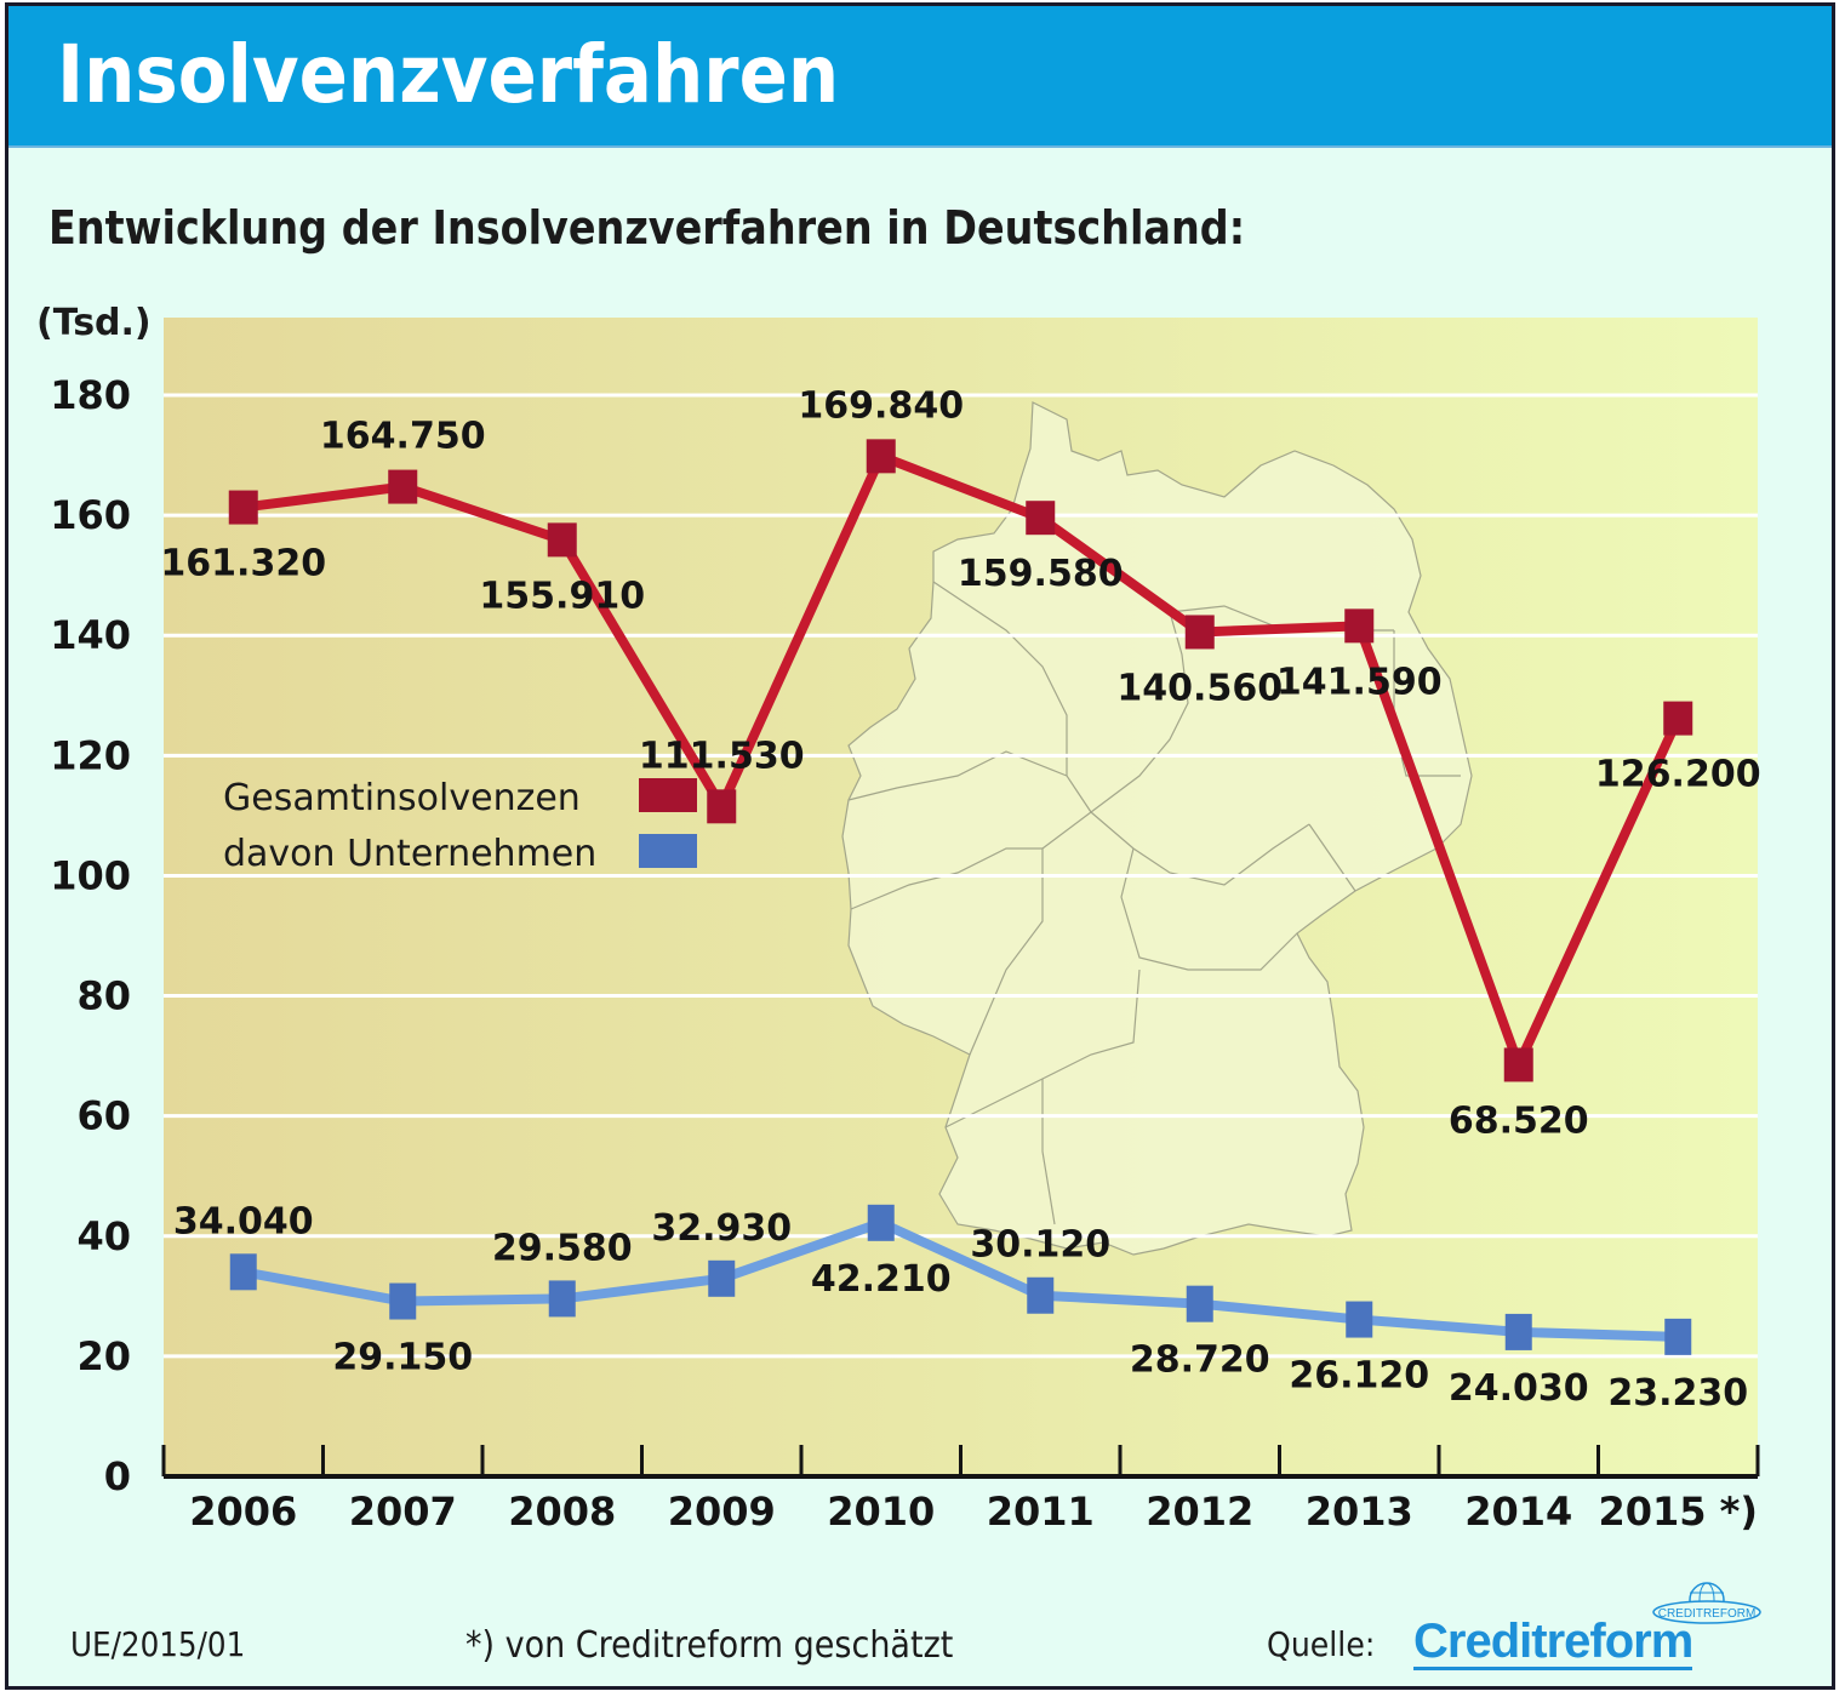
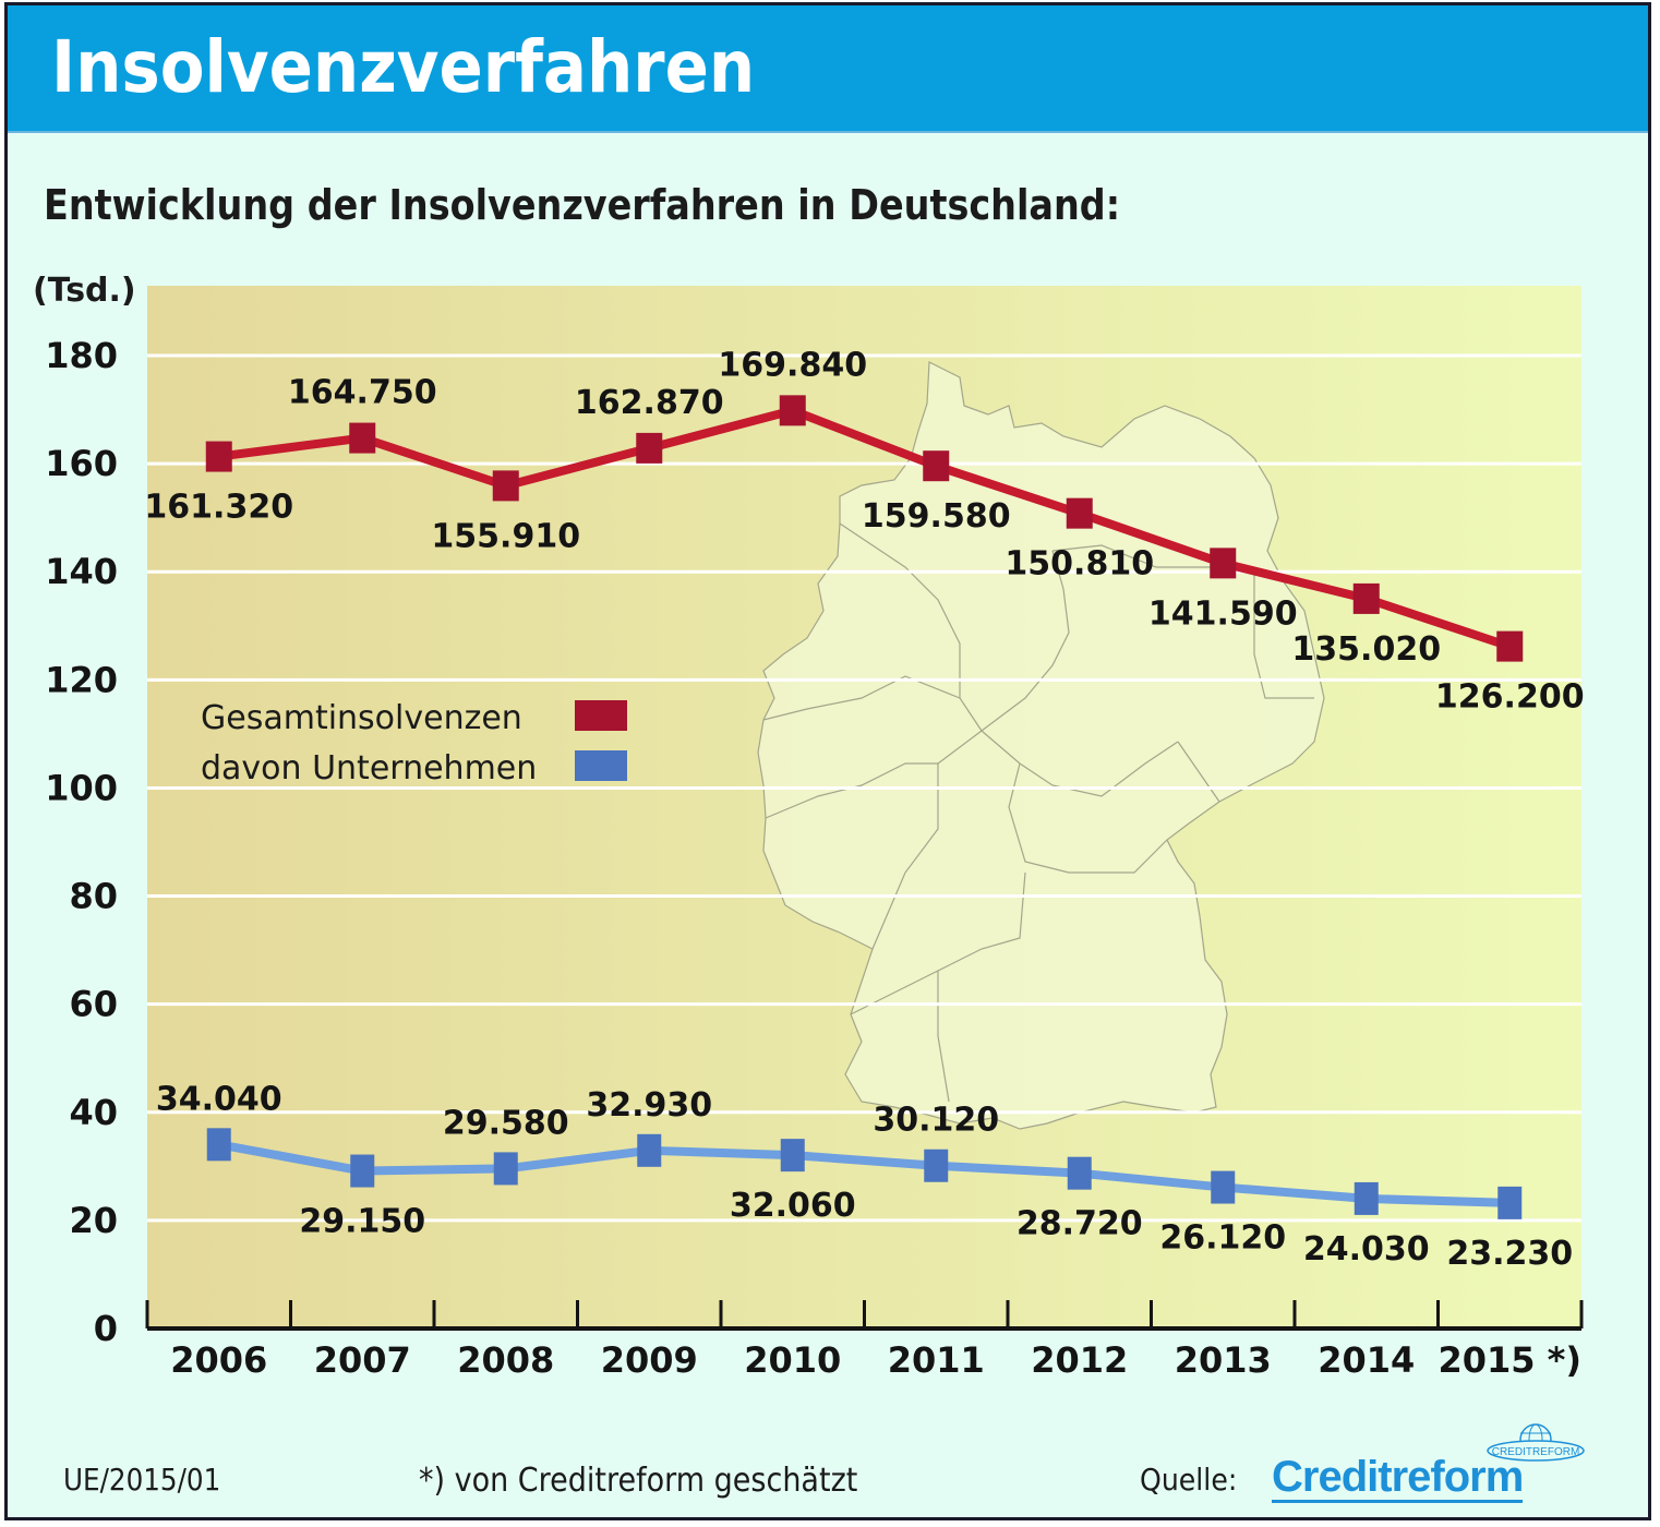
Gesamtinsolvenzen/2009: 111.530 -> 162.870
davon Unternehmen/2010: 42.210 -> 32.060
Gesamtinsolvenzen/2012: 140.560 -> 150.810
Gesamtinsolvenzen/2014: 68.520 -> 135.020
